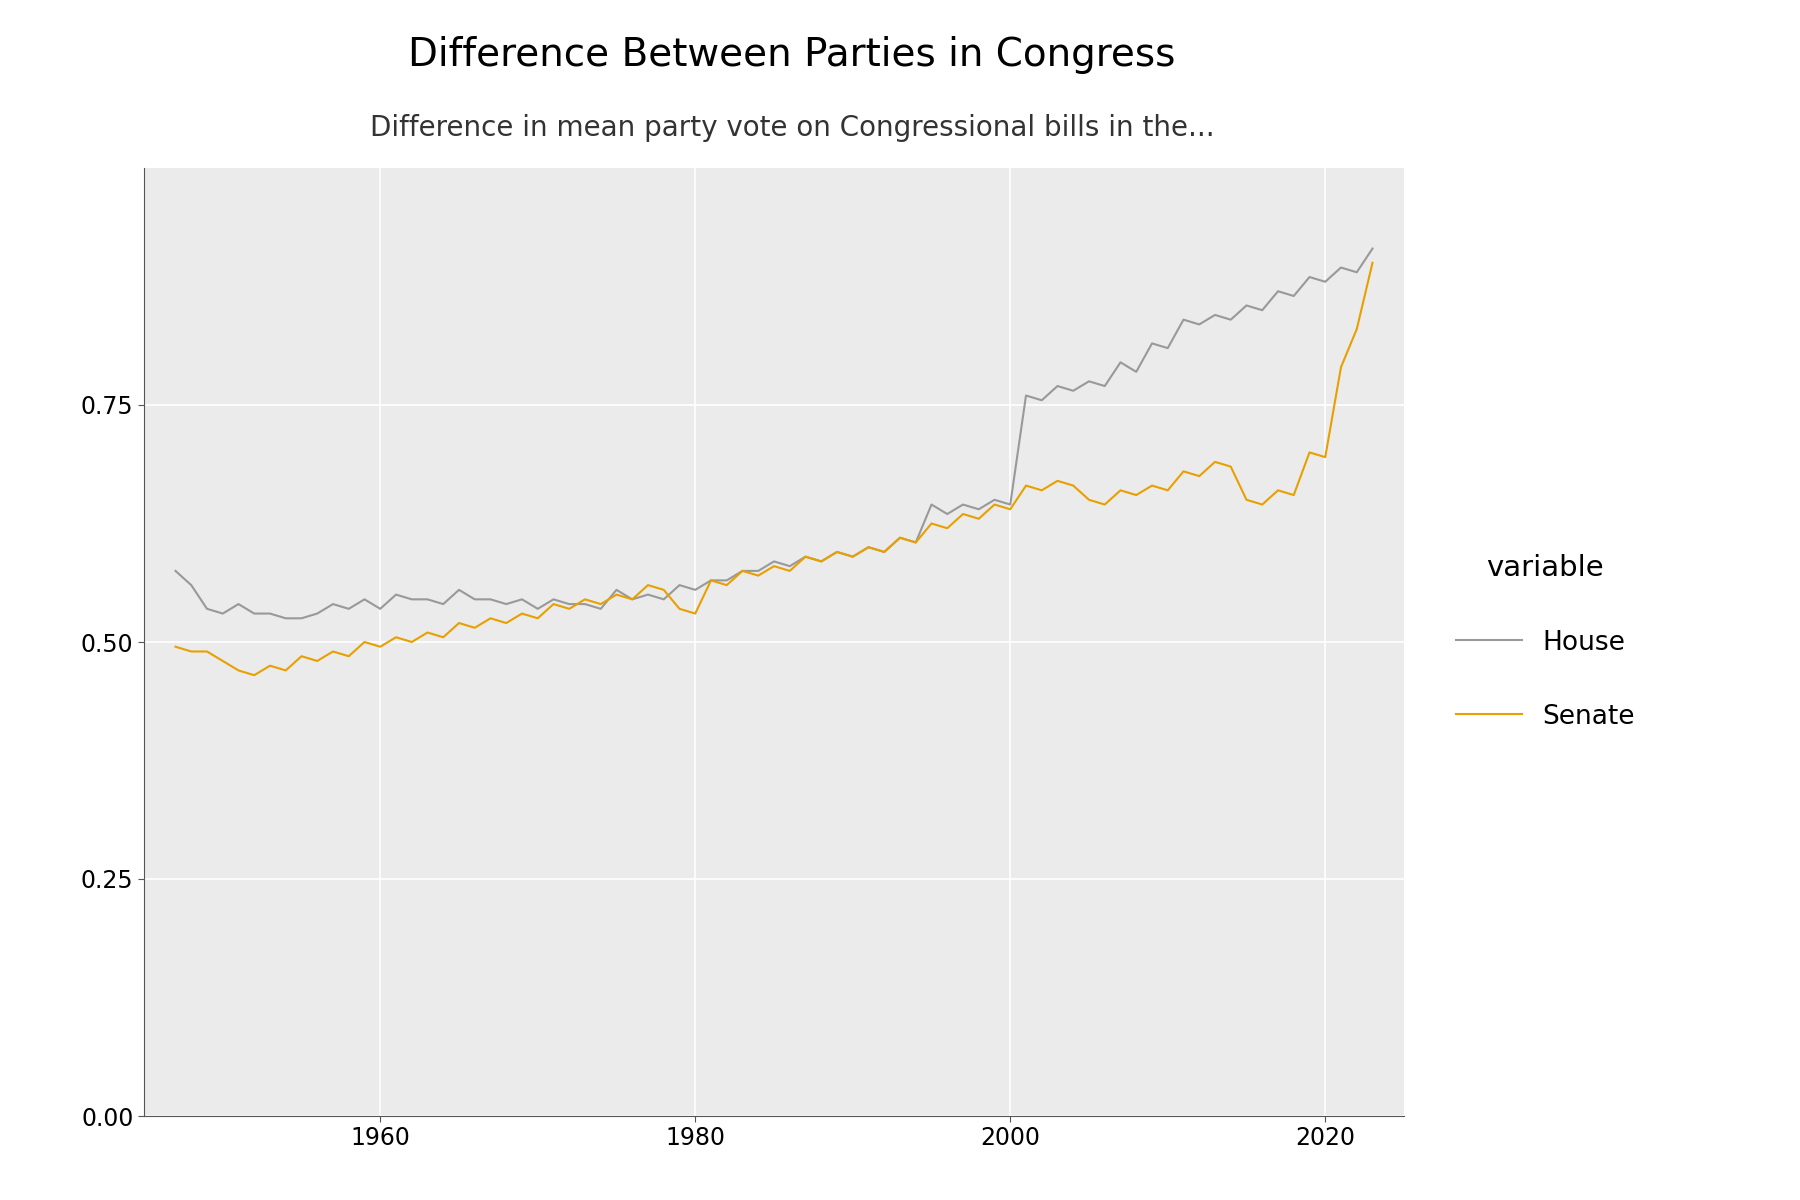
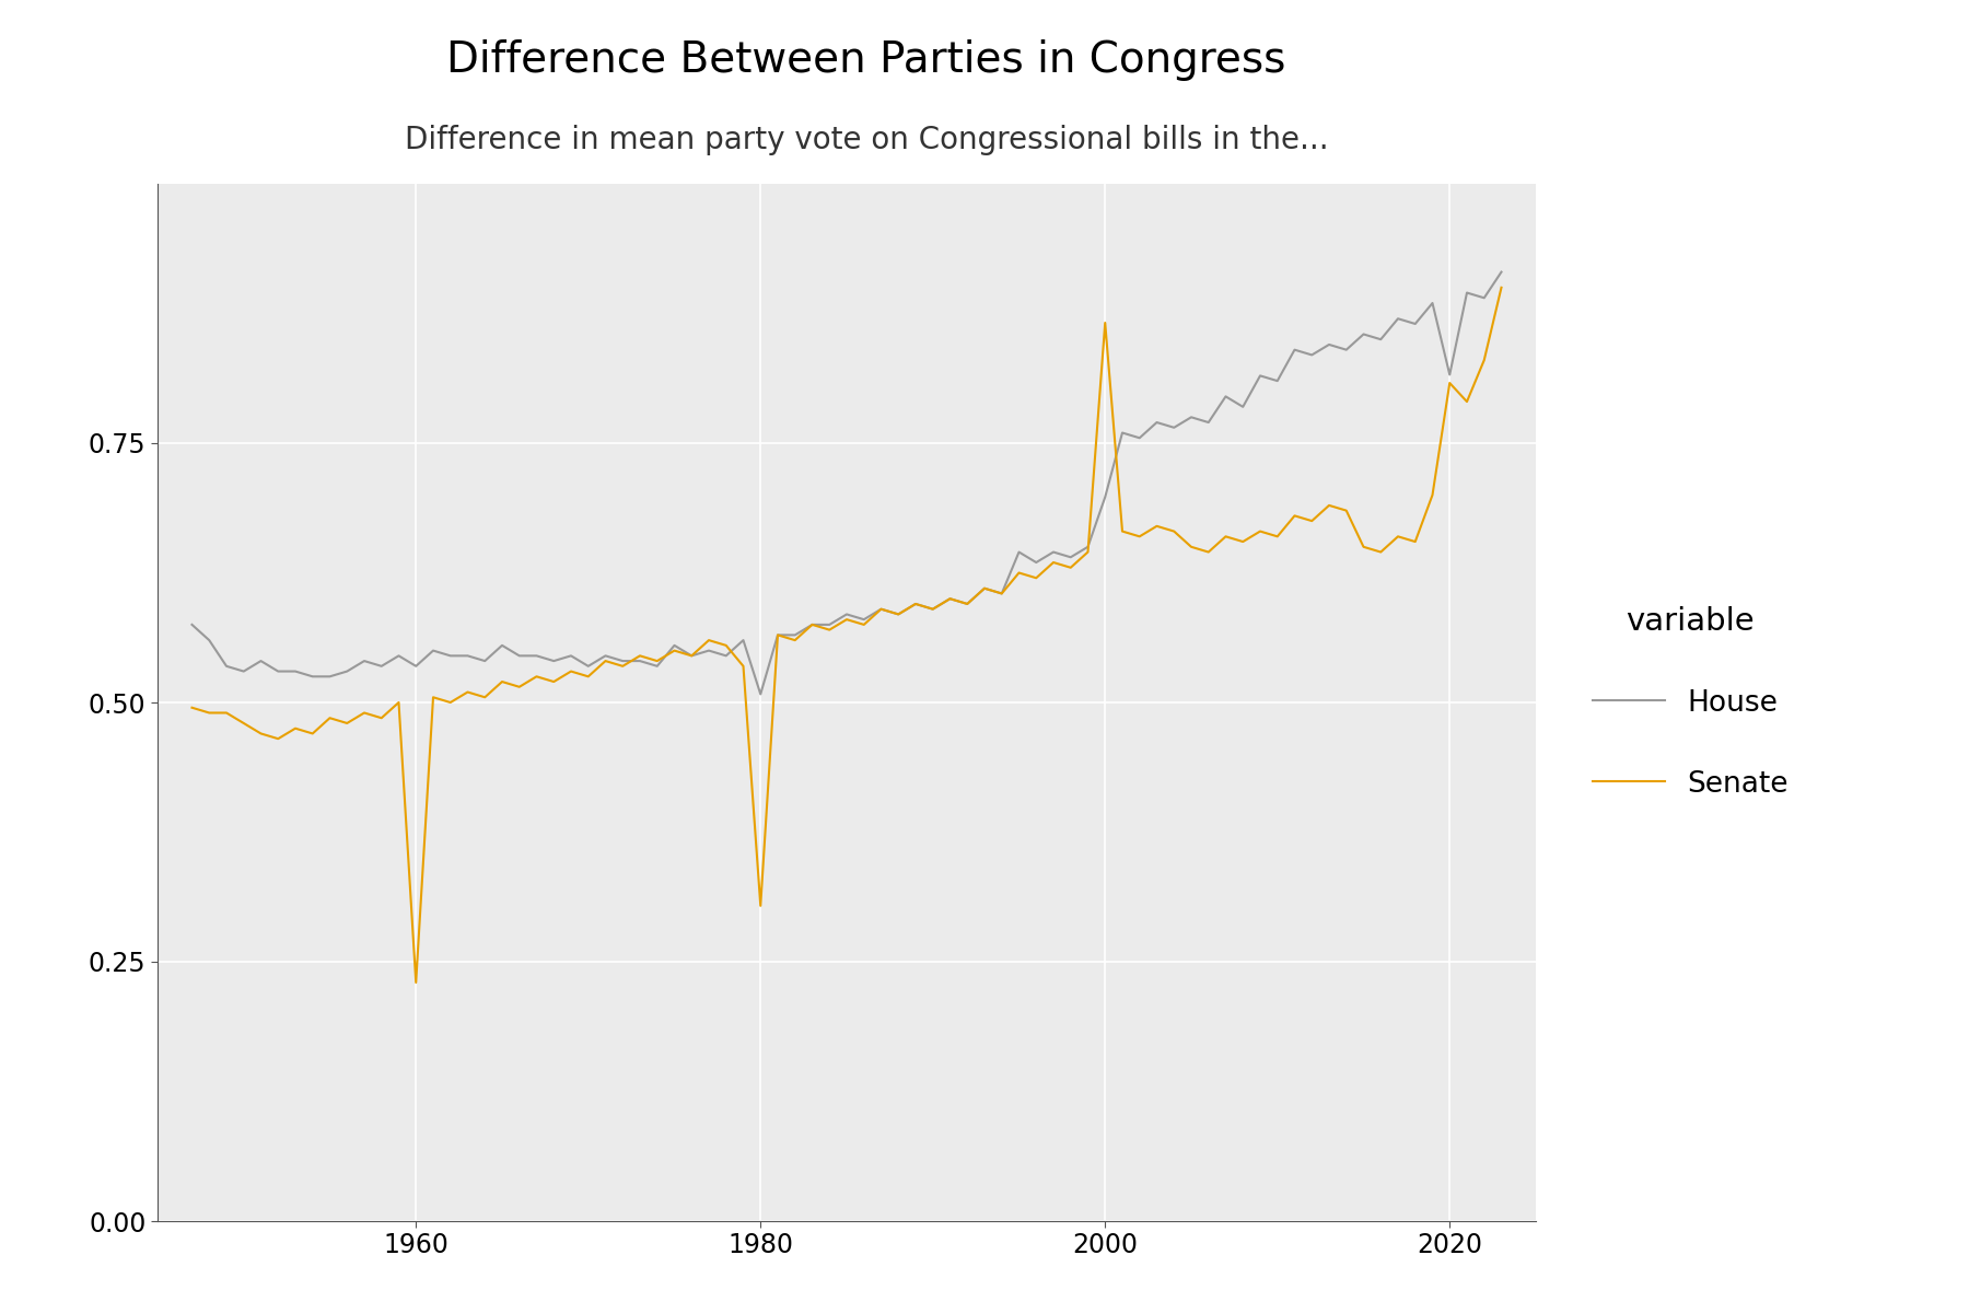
Senate/1960: 0.495 -> 0.230
House/1980: 0.555 -> 0.508
Senate/1980: 0.530 -> 0.304
House/2000: 0.645 -> 0.698
Senate/2000: 0.640 -> 0.866
House/2020: 0.880 -> 0.816
Senate/2020: 0.695 -> 0.808
